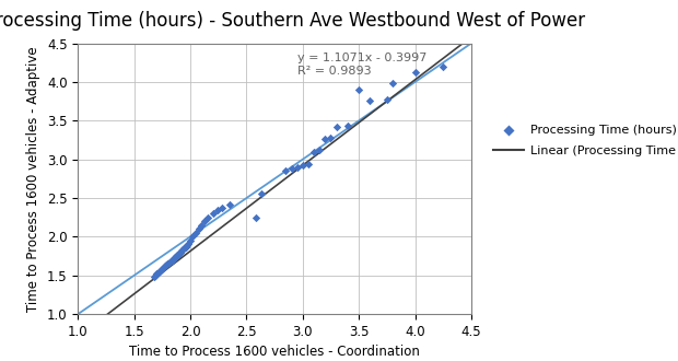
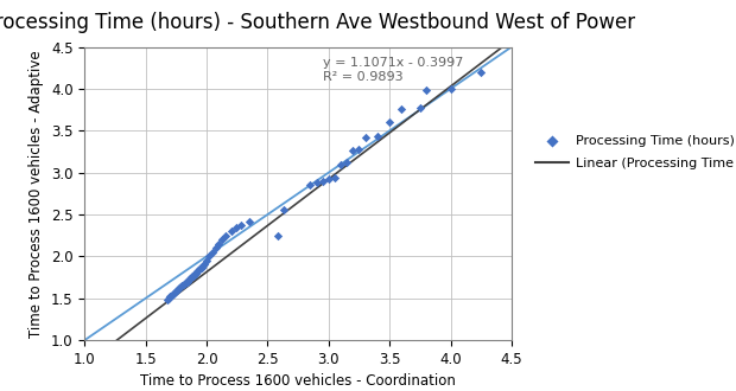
Processing Time (hours)/3.5: 3.90 -> 3.60
Processing Time (hours)/4.0: 4.12 -> 4.00
